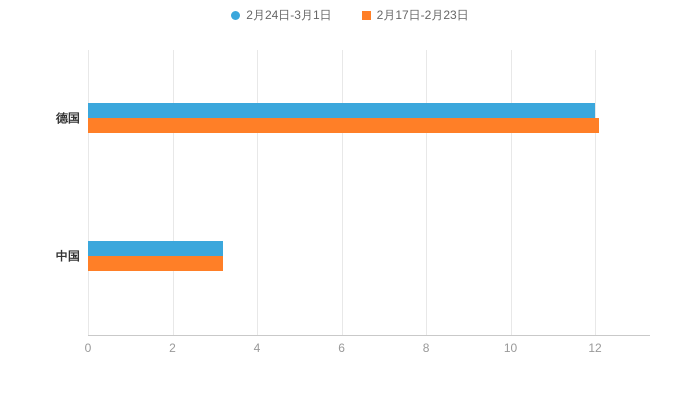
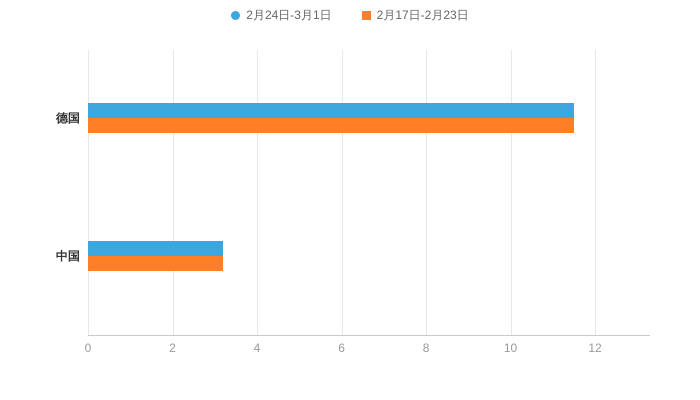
2月24日-3月1日/德国: 12.0 -> 11.5
2月17日-2月23日/德国: 12.1 -> 11.5
